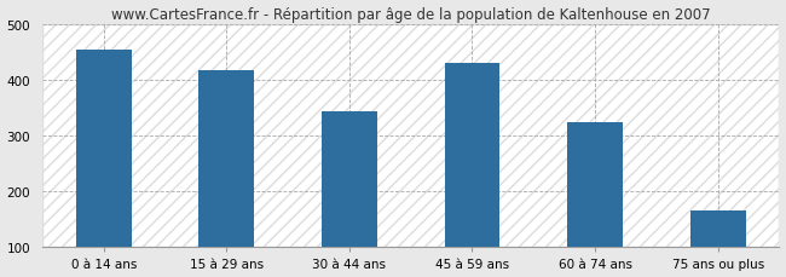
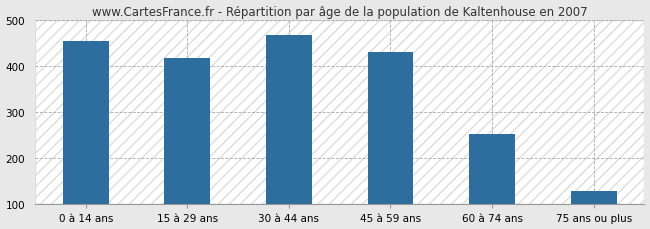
30 à 44 ans: 345 -> 467
60 à 74 ans: 325 -> 253
75 ans ou plus: 165 -> 130
